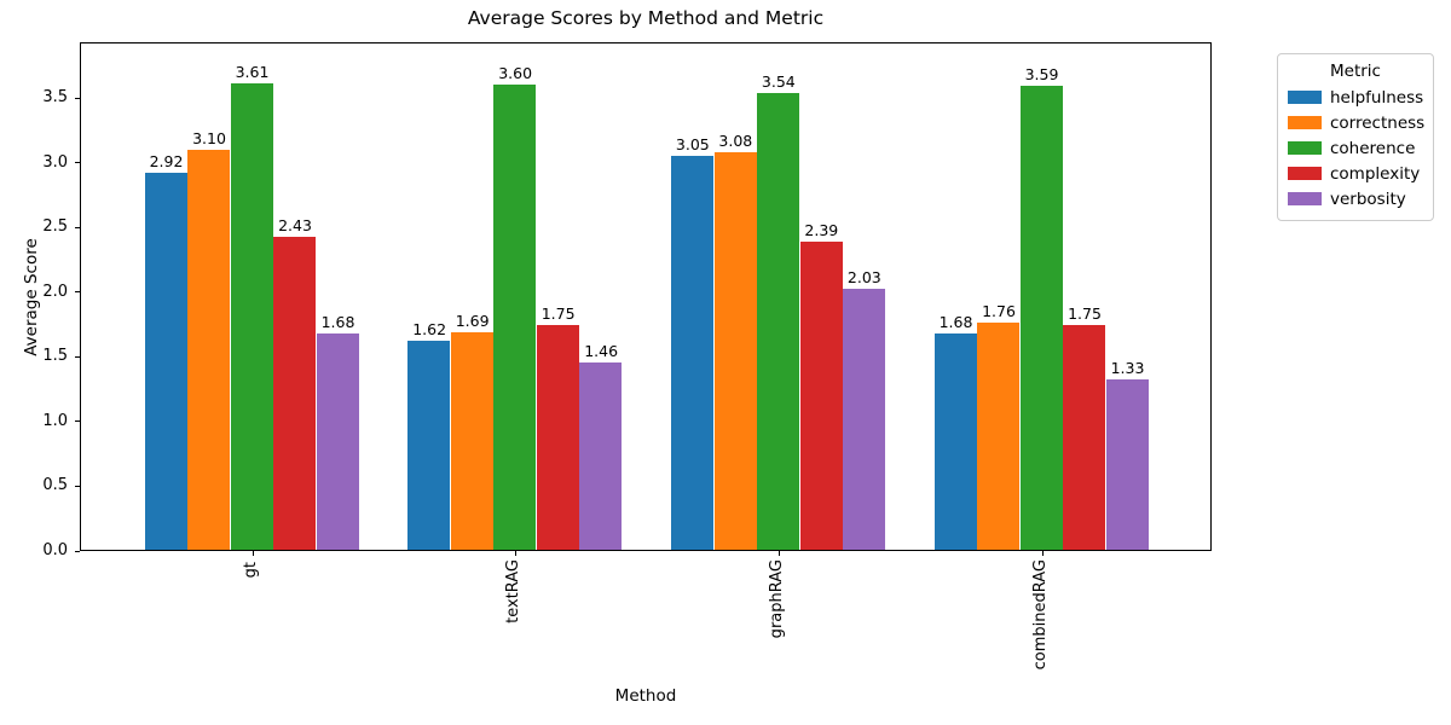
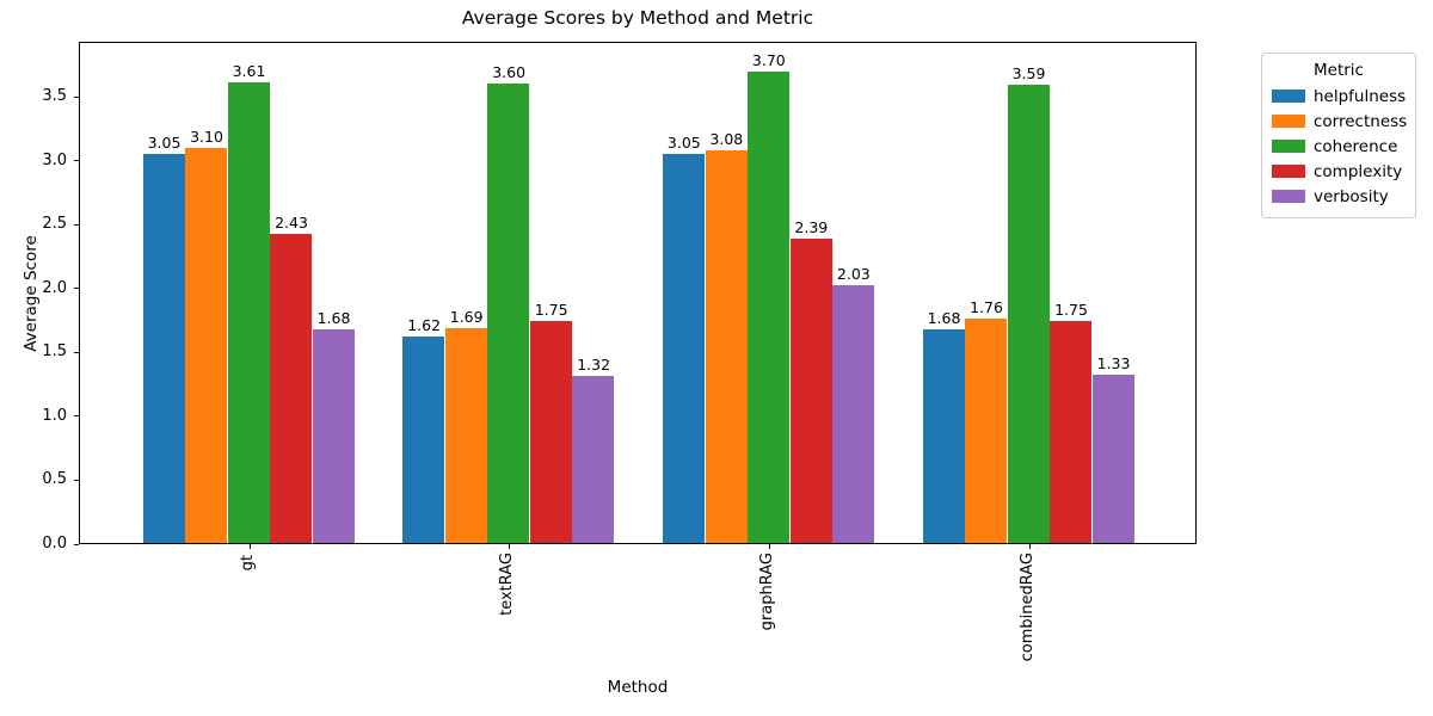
helpfulness/gt: 2.92 -> 3.05
verbosity/textRAG: 1.46 -> 1.32
coherence/graphRAG: 3.54 -> 3.70
